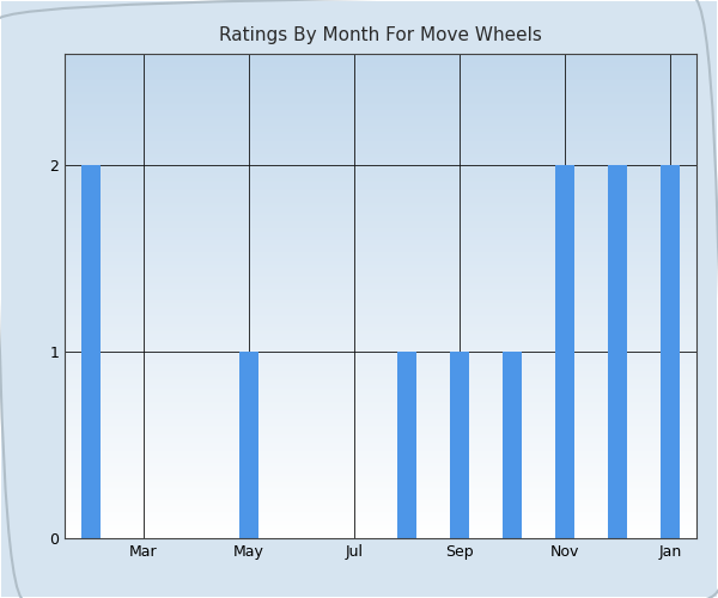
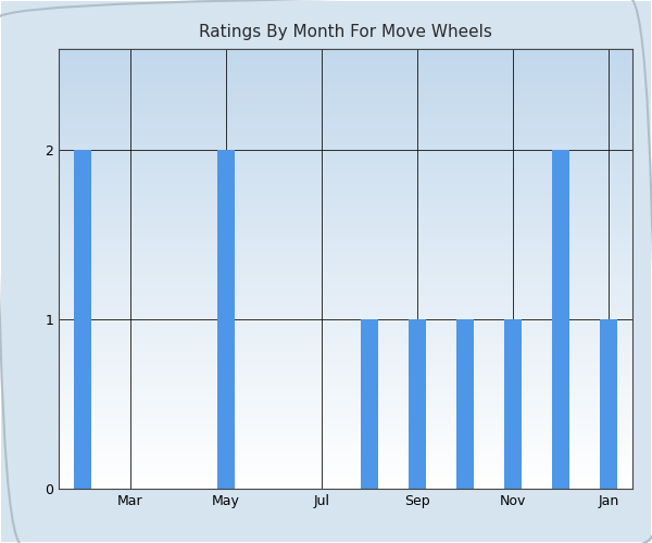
May: 1 -> 2
Nov: 2 -> 1
Jan: 2 -> 1
